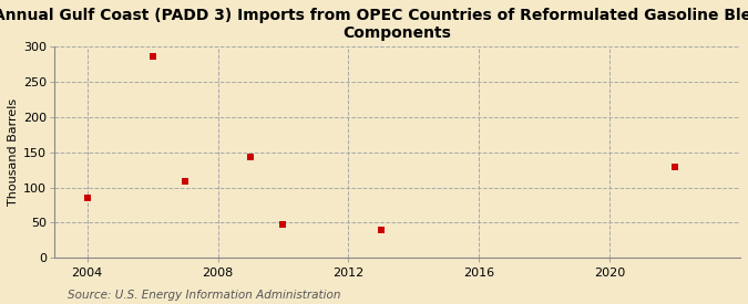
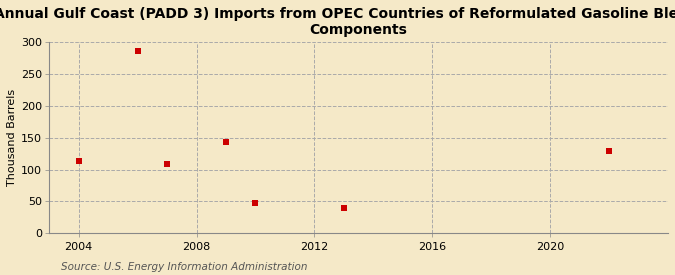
2004: 86 -> 113
